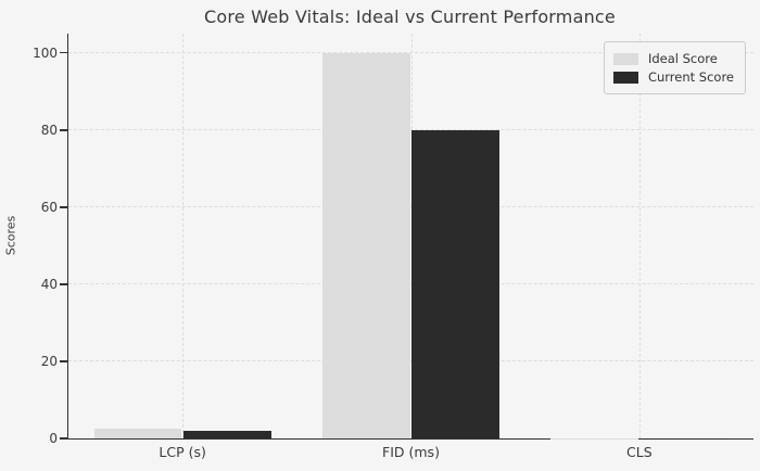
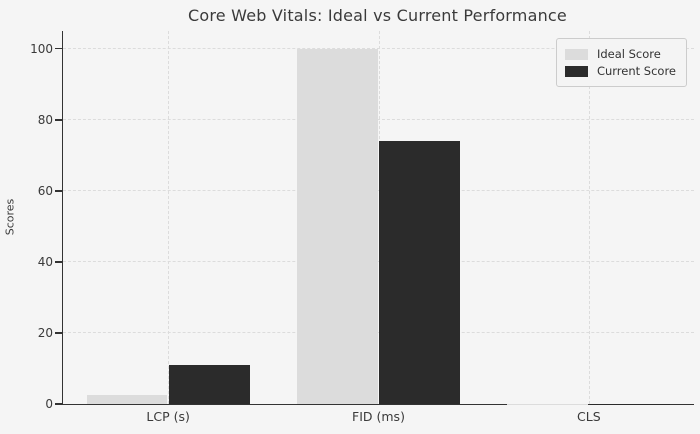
Current Score/LCP (s): 2 -> 11
Current Score/FID (ms): 80 -> 74
